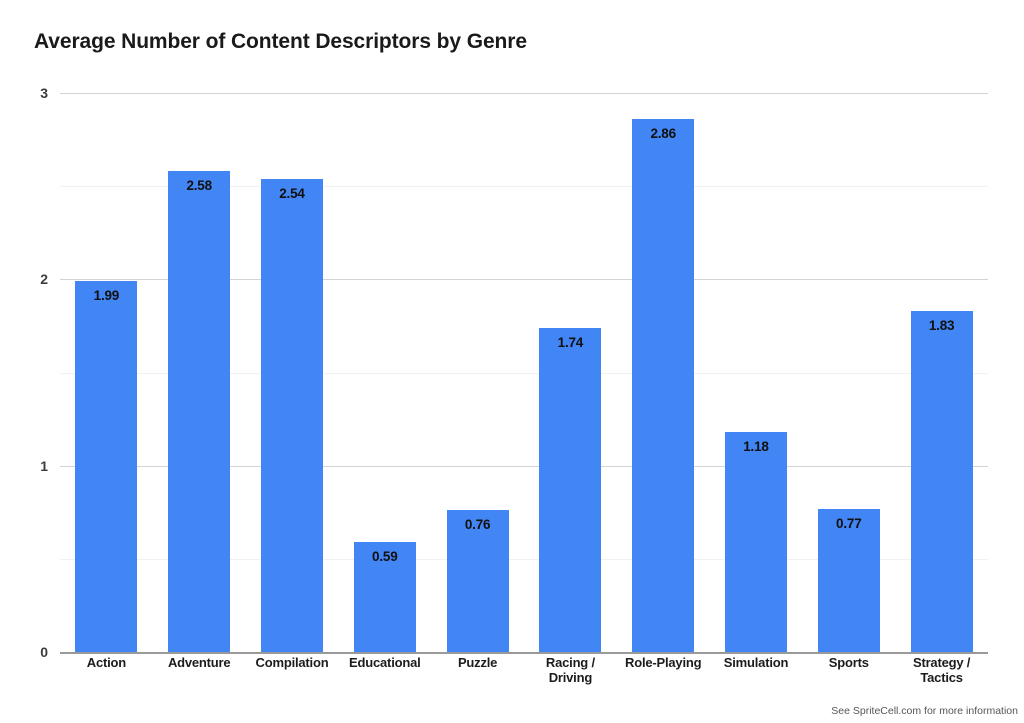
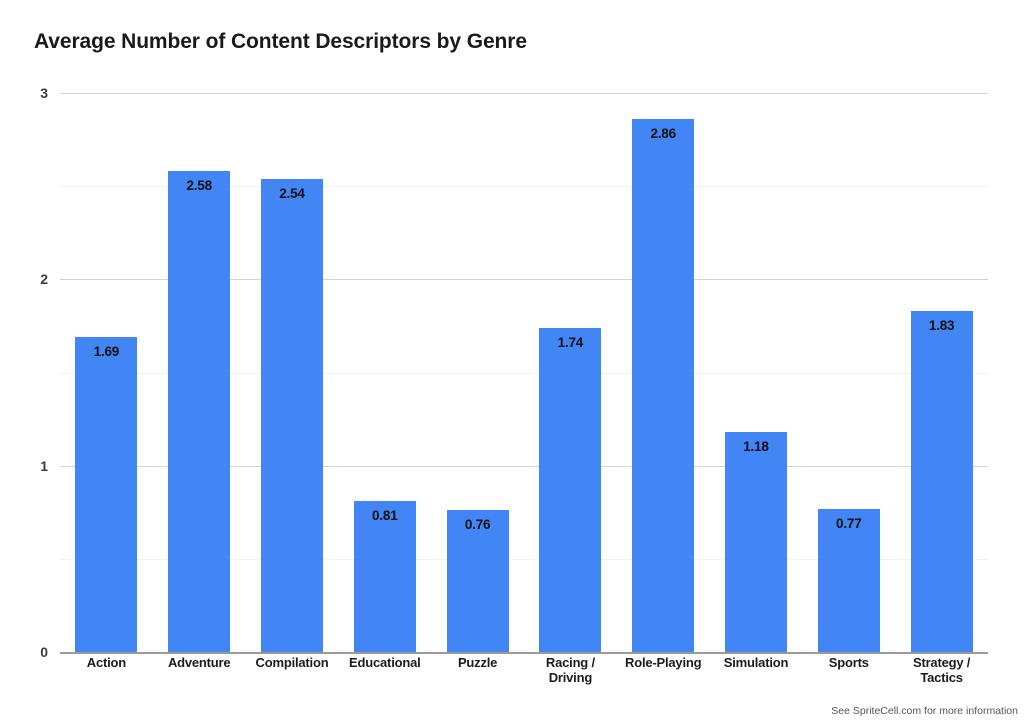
Action: 1.99 -> 1.69
Educational: 0.59 -> 0.81
